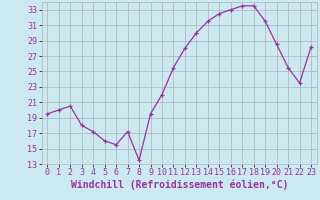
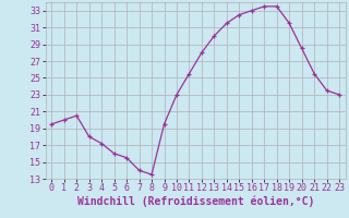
7: 17.2 -> 14.0
10: 22.0 -> 23.0
23: 28.2 -> 23.0
